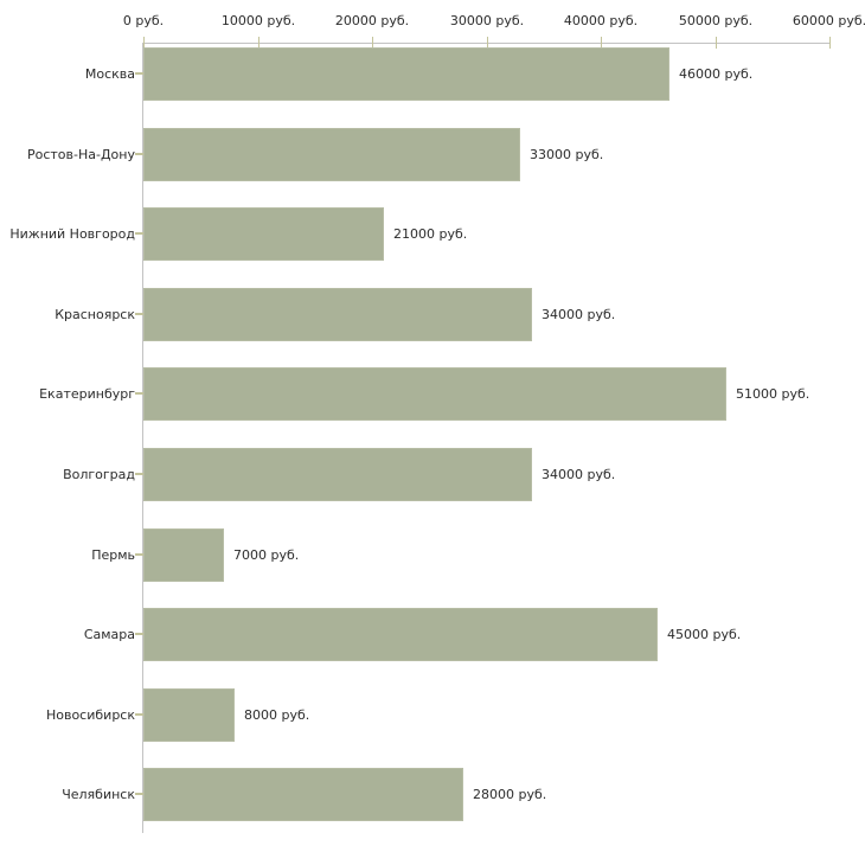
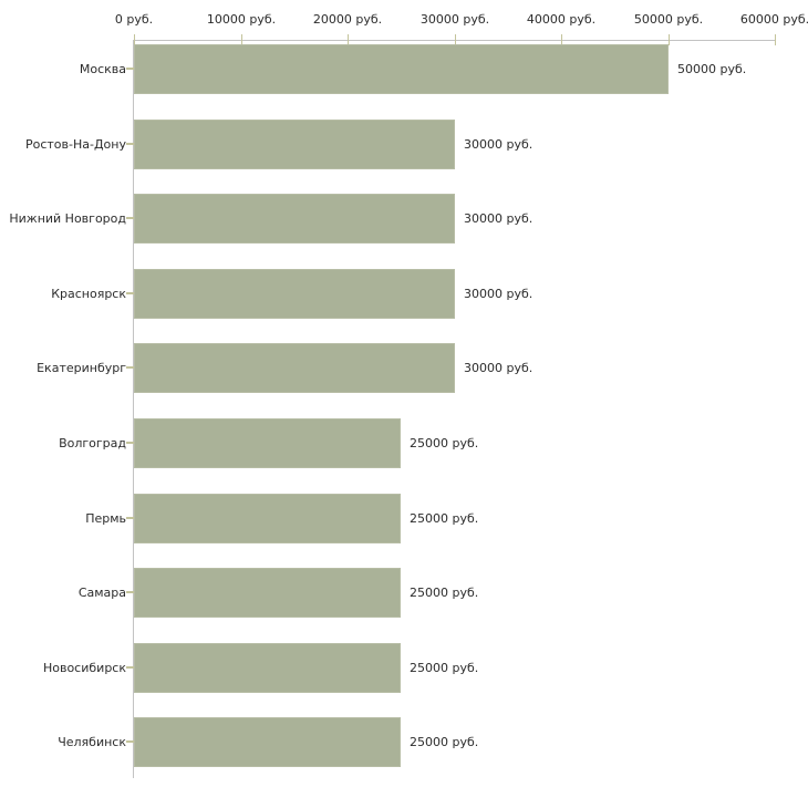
Москва: 46000 -> 50000
Ростов-На-Дону: 33000 -> 30000
Нижний Новгород: 21000 -> 30000
Красноярск: 34000 -> 30000
Екатеринбург: 51000 -> 30000
Волгоград: 34000 -> 25000
Пермь: 7000 -> 25000
Самара: 45000 -> 25000
Новосибирск: 8000 -> 25000
Челябинск: 28000 -> 25000
